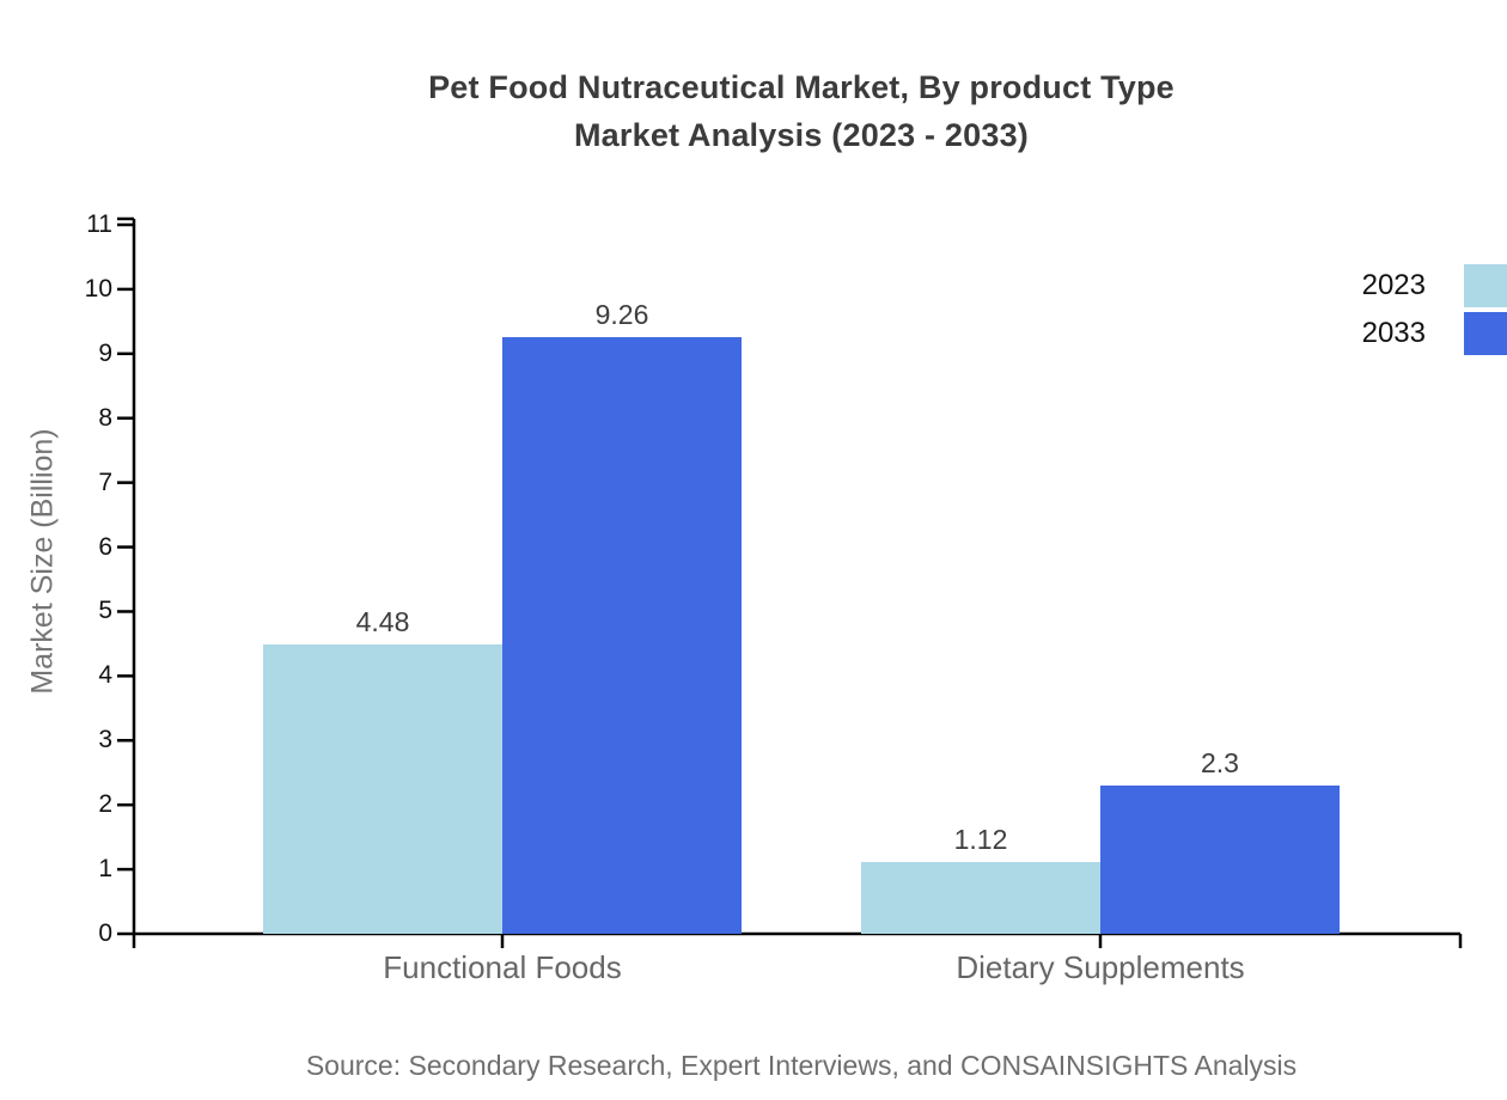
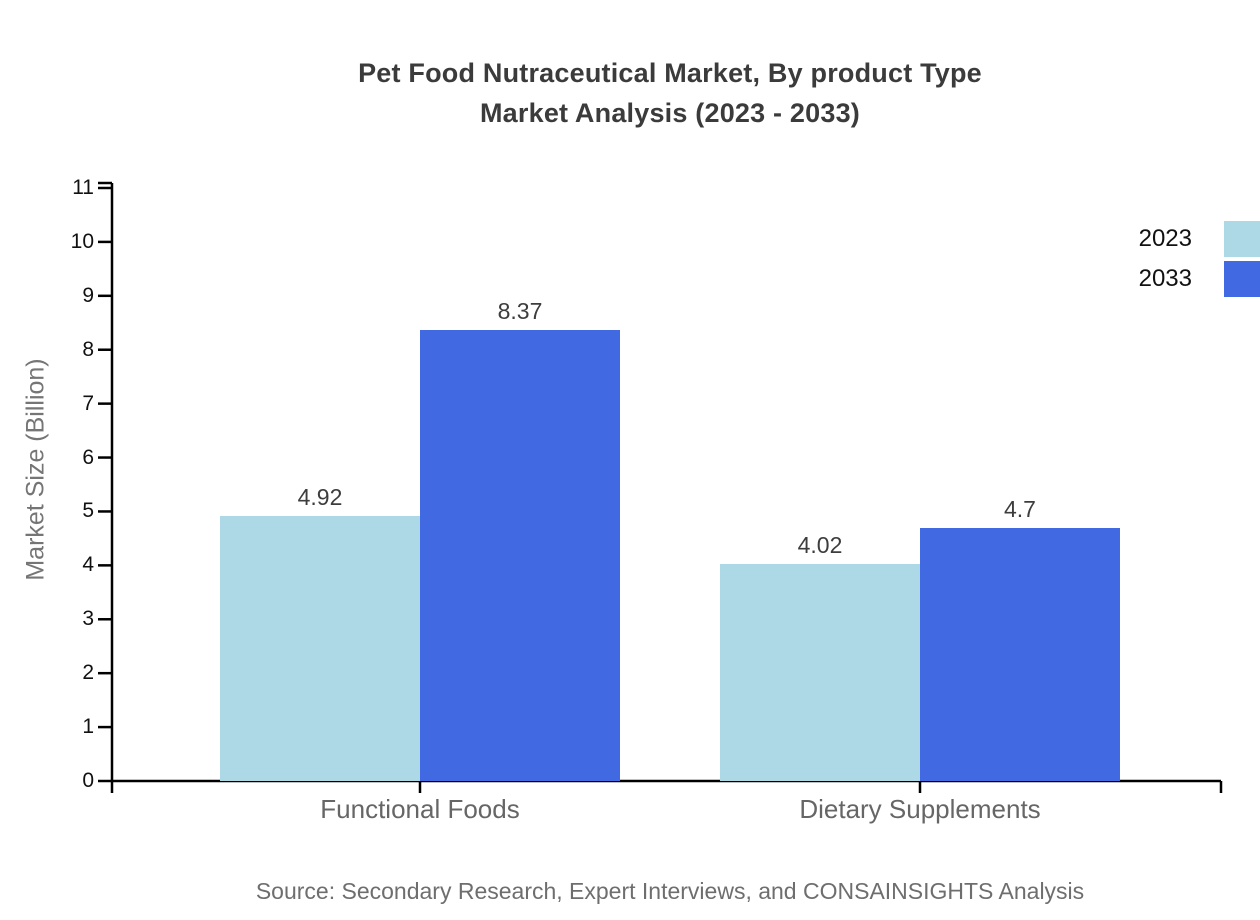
2023/Functional Foods: 4.48 -> 4.92
2033/Functional Foods: 9.26 -> 8.37
2023/Dietary Supplements: 1.12 -> 4.02
2033/Dietary Supplements: 2.3 -> 4.7
